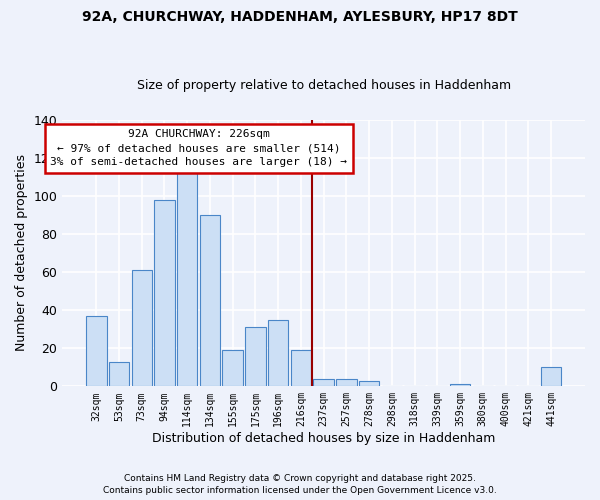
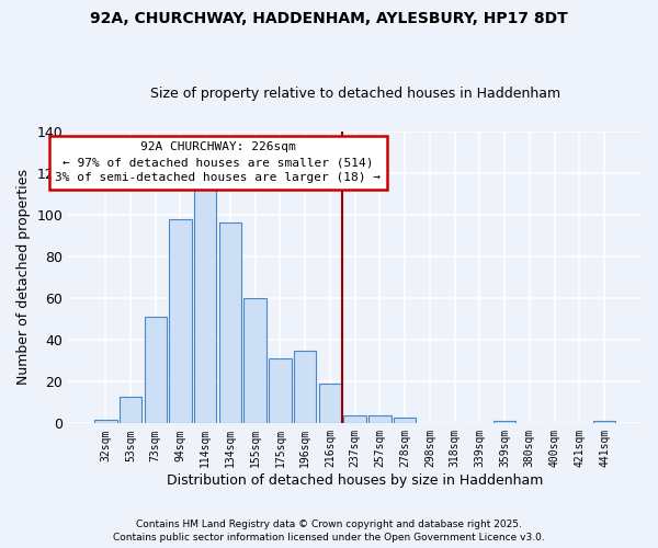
32sqm: 37 -> 2
73sqm: 61 -> 51
134sqm: 90 -> 96
155sqm: 19 -> 60
441sqm: 10 -> 1
